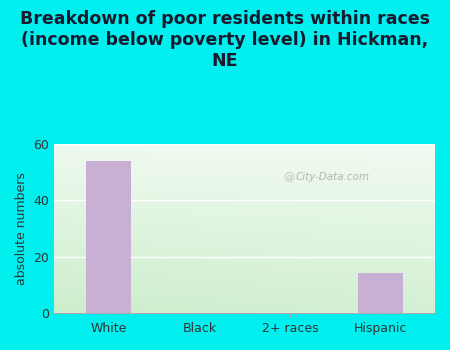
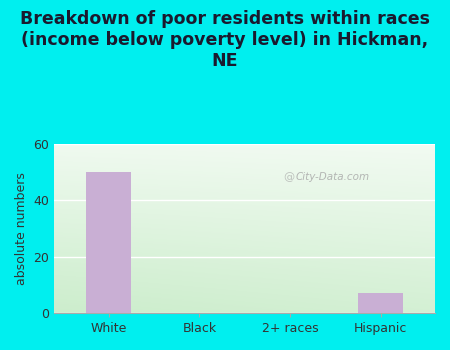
White: 54 -> 50
Hispanic: 14 -> 7
